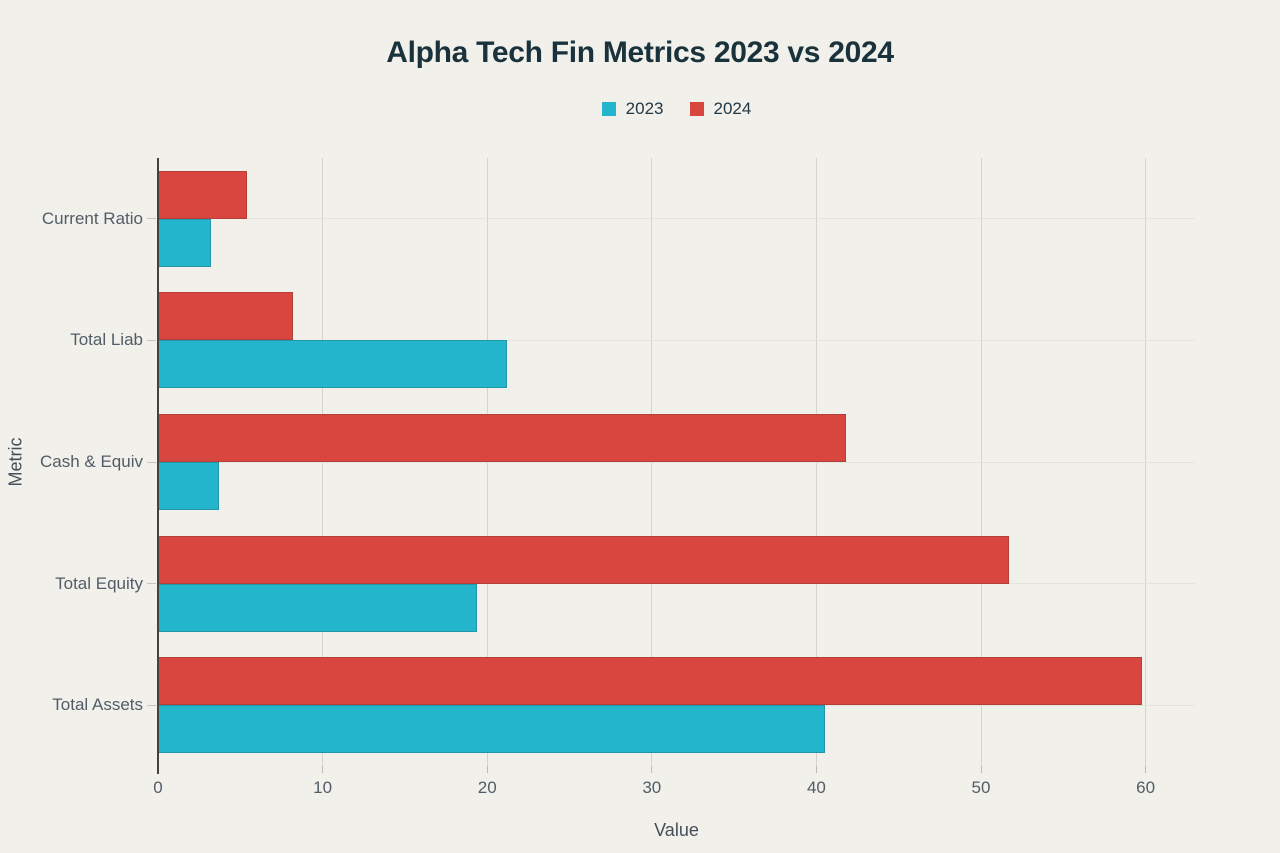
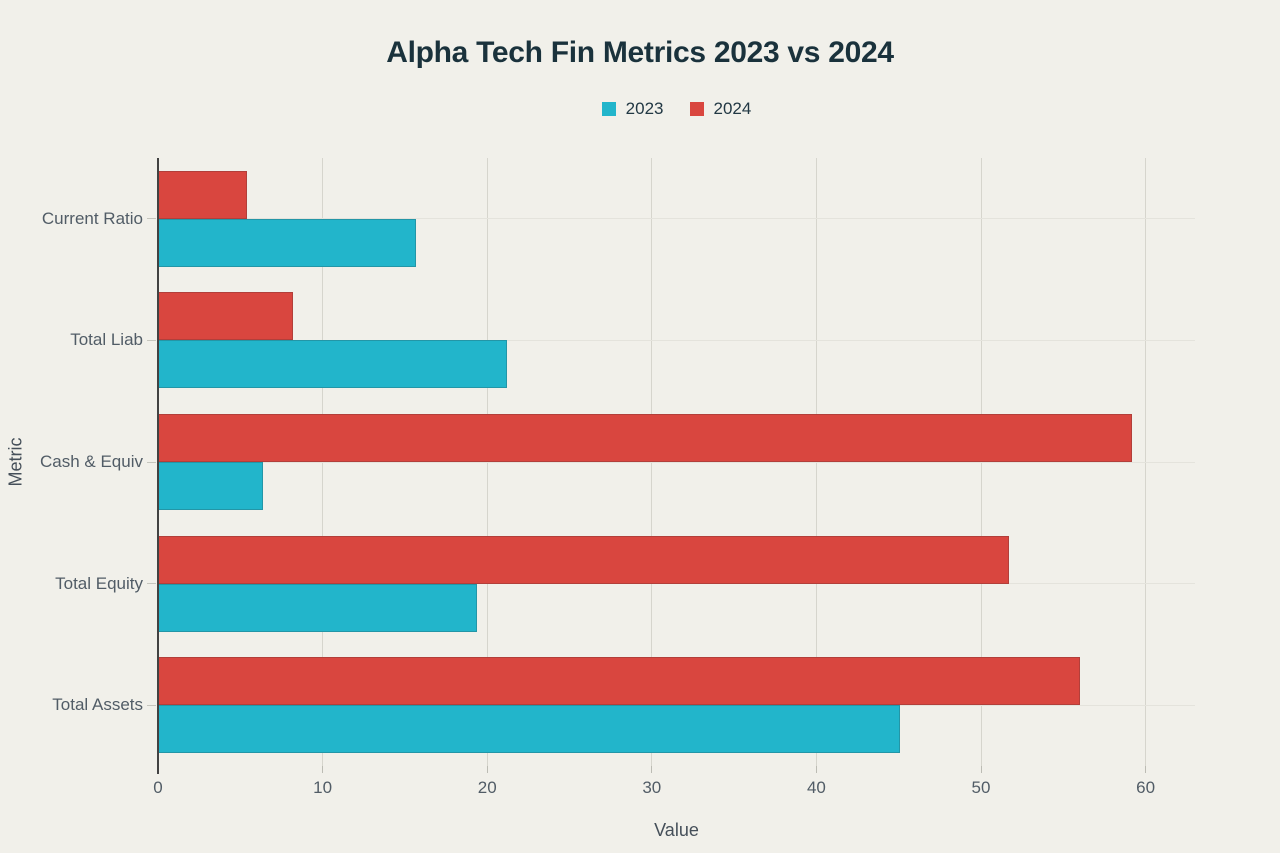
2023/Current Ratio: 3.2 -> 15.7
2023/Cash & Equiv: 3.7 -> 6.4
2024/Cash & Equiv: 41.8 -> 59.2
2023/Total Assets: 40.5 -> 45.1
2024/Total Assets: 59.8 -> 56.0
